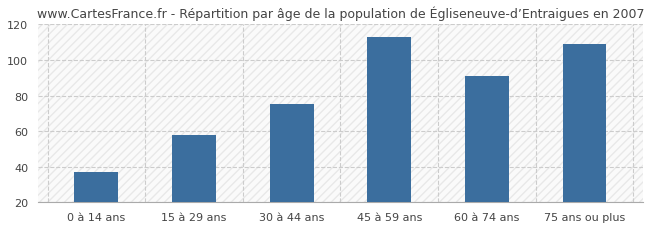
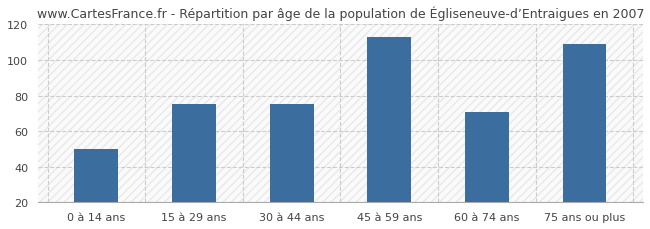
0 à 14 ans: 37 -> 50
15 à 29 ans: 58 -> 75
60 à 74 ans: 91 -> 71
